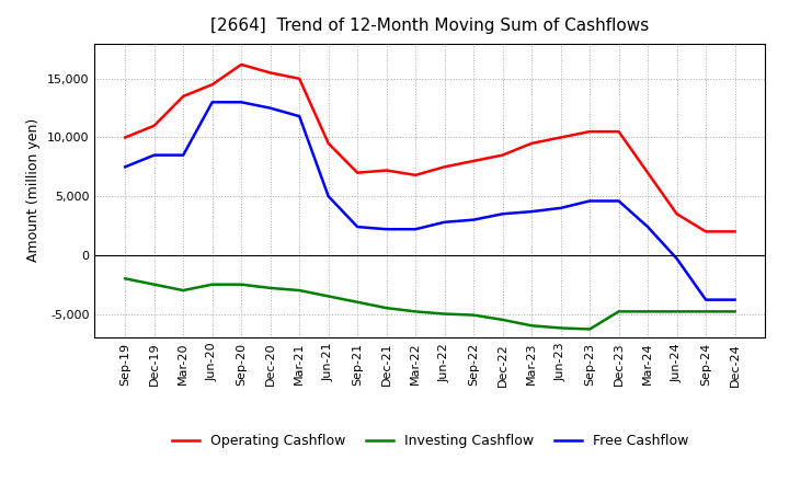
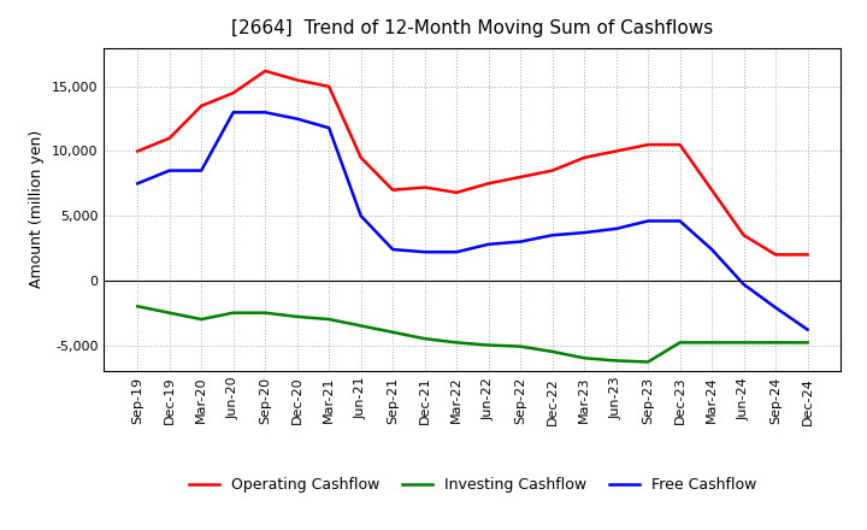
Free Cashflow/Sep-24: -3,800 -> -2,100
